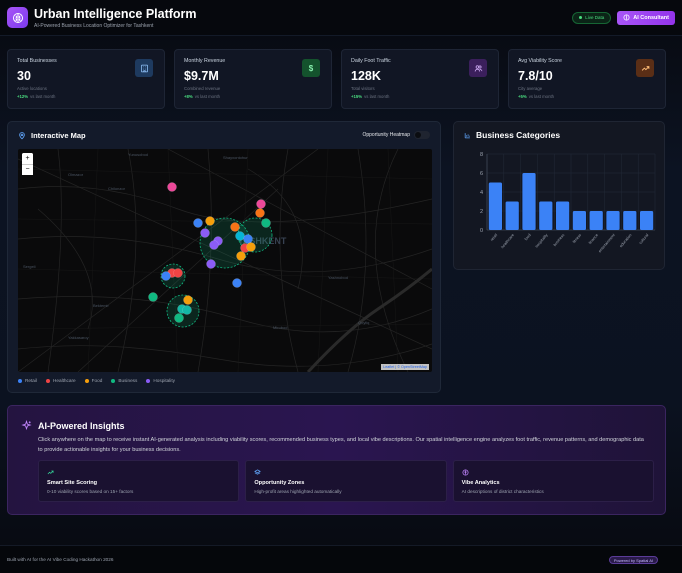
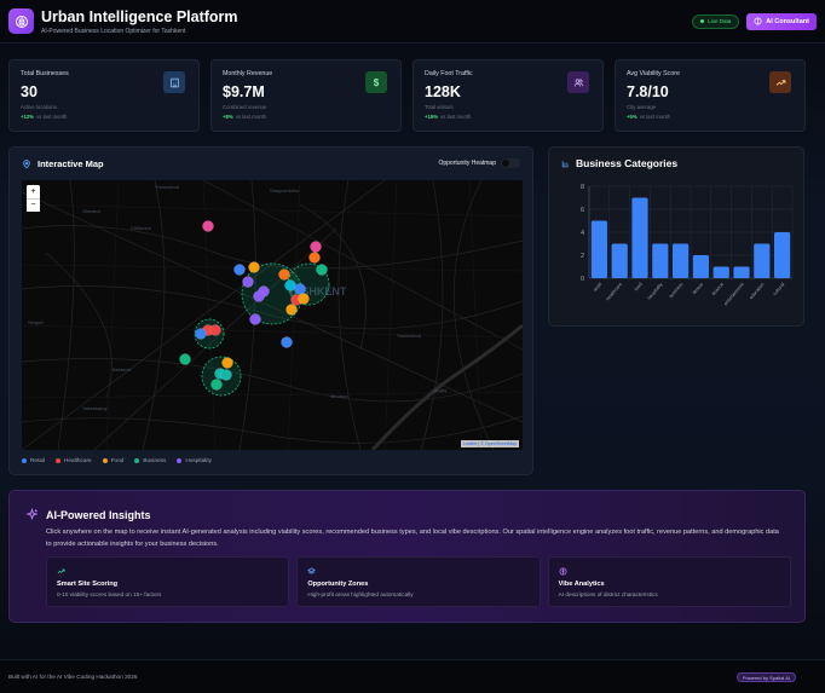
food: 6 -> 7
finance: 2 -> 1
entertainment: 2 -> 1
education: 2 -> 3
cultural: 2 -> 4
